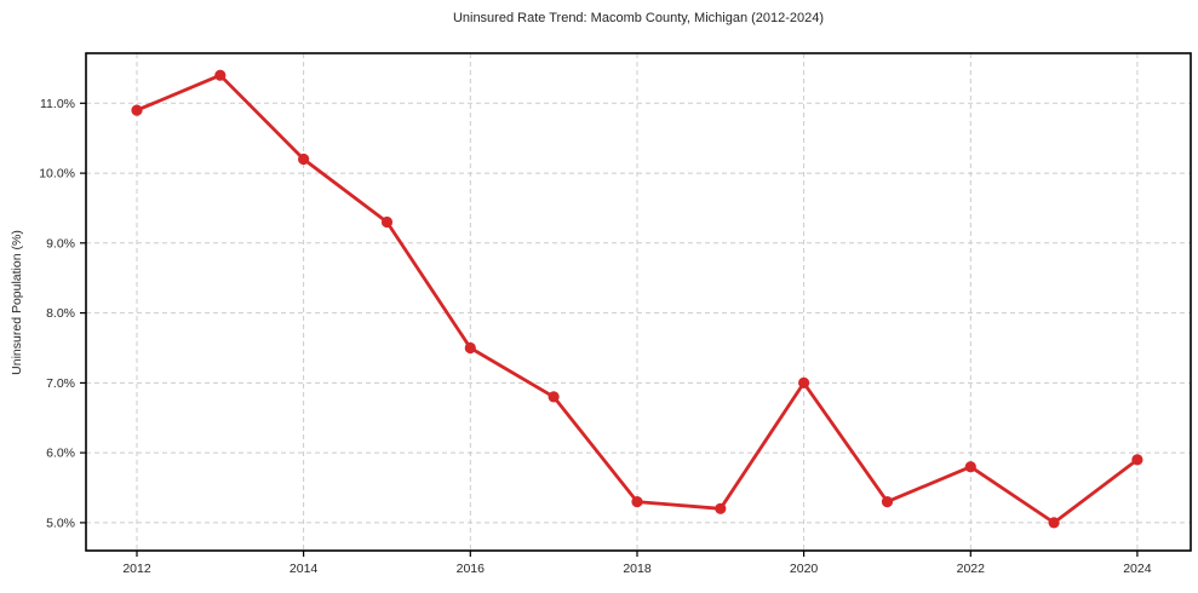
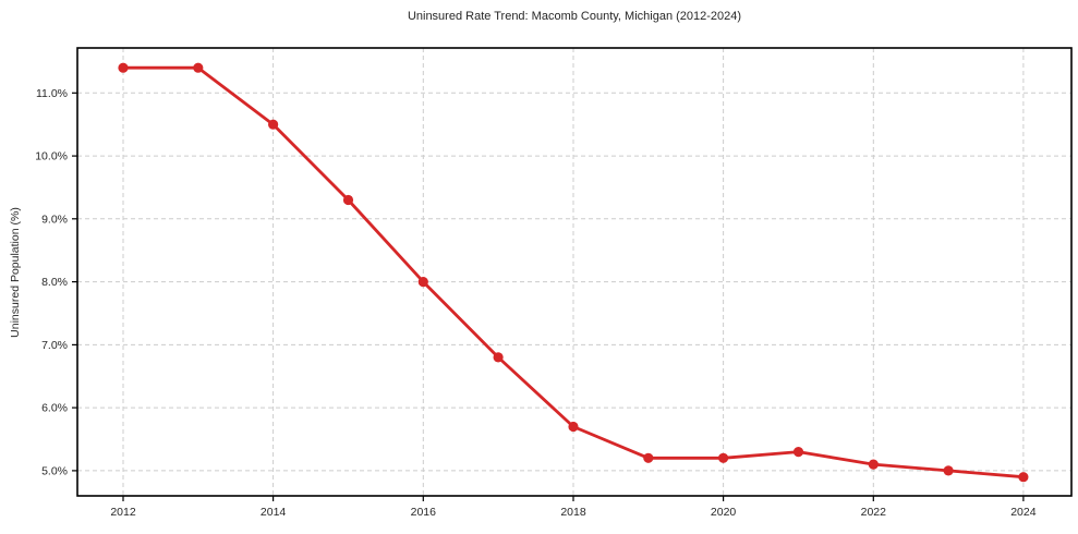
2012: 10.9% -> 11.4%
2014: 10.2% -> 10.5%
2016: 7.5% -> 8.0%
2018: 5.3% -> 5.7%
2020: 7.0% -> 5.2%
2022: 5.8% -> 5.1%
2024: 5.9% -> 4.9%
